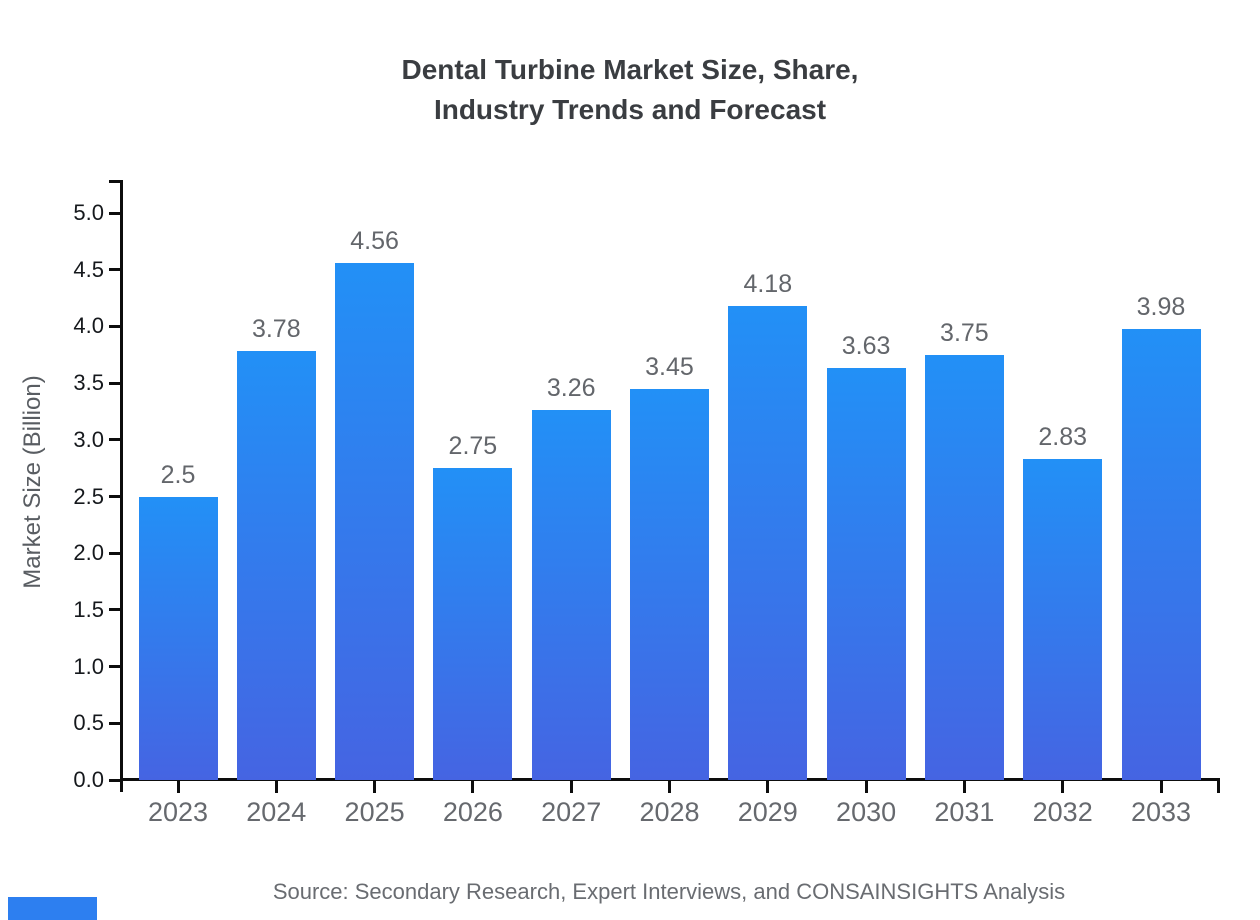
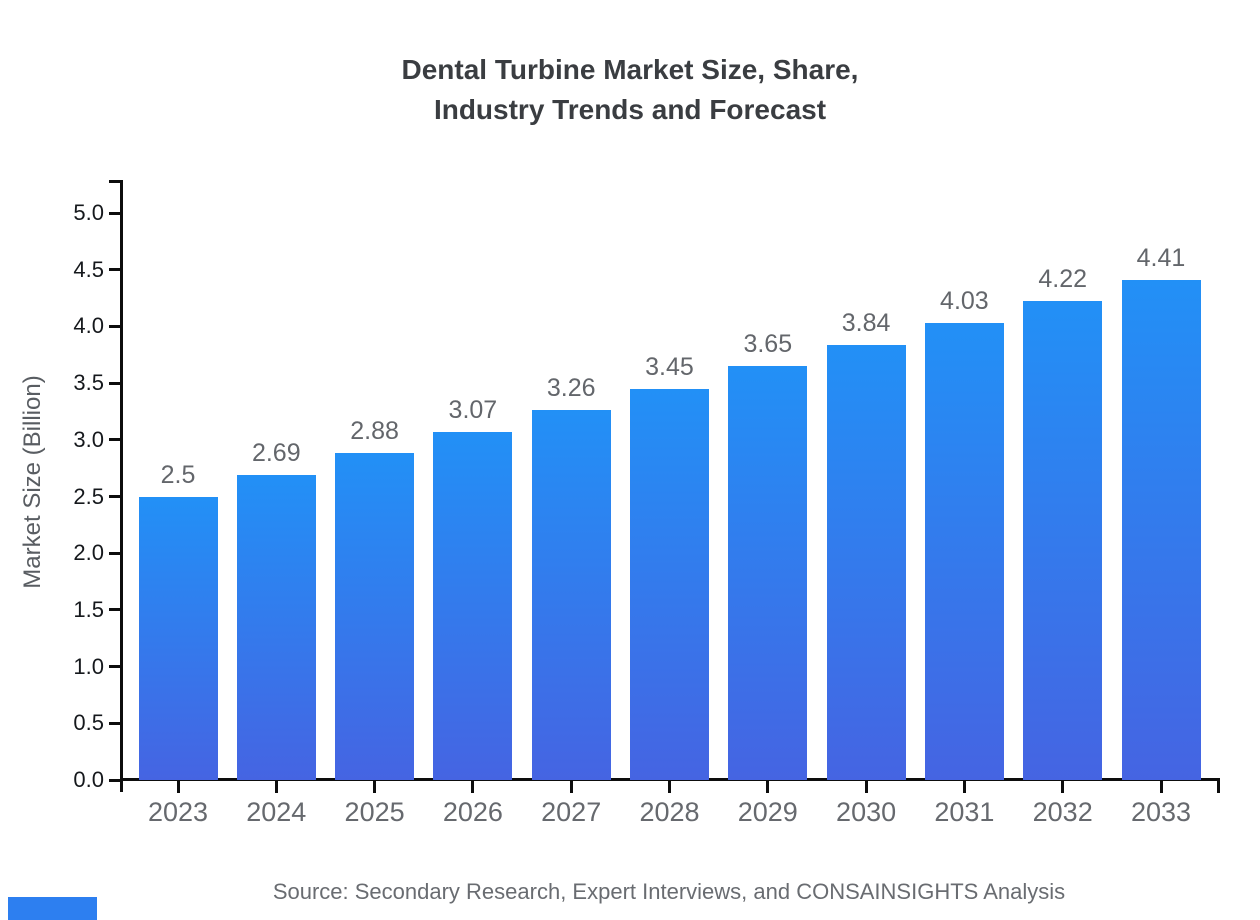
2024: 3.78 -> 2.69
2025: 4.56 -> 2.88
2026: 2.75 -> 3.07
2029: 4.18 -> 3.65
2030: 3.63 -> 3.84
2031: 3.75 -> 4.03
2032: 2.83 -> 4.22
2033: 3.98 -> 4.41
